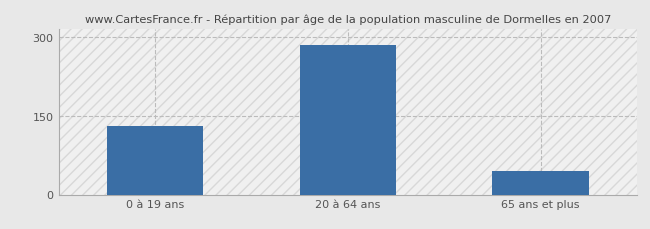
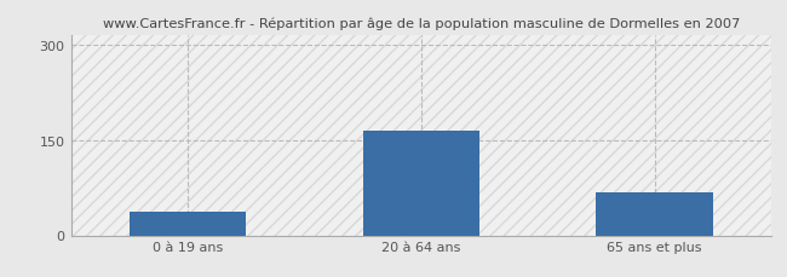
0 à 19 ans: 130 -> 38
20 à 64 ans: 284 -> 164
65 ans et plus: 45 -> 68
